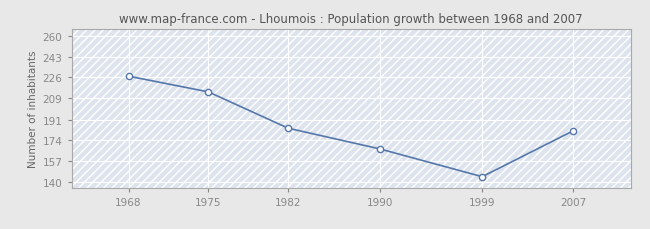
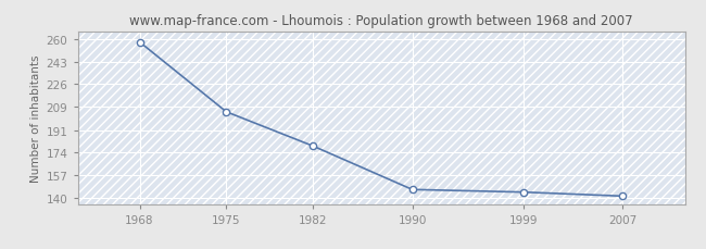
1968: 227 -> 258
1975: 214 -> 205
1982: 184 -> 179
1990: 167 -> 146
2007: 182 -> 141
